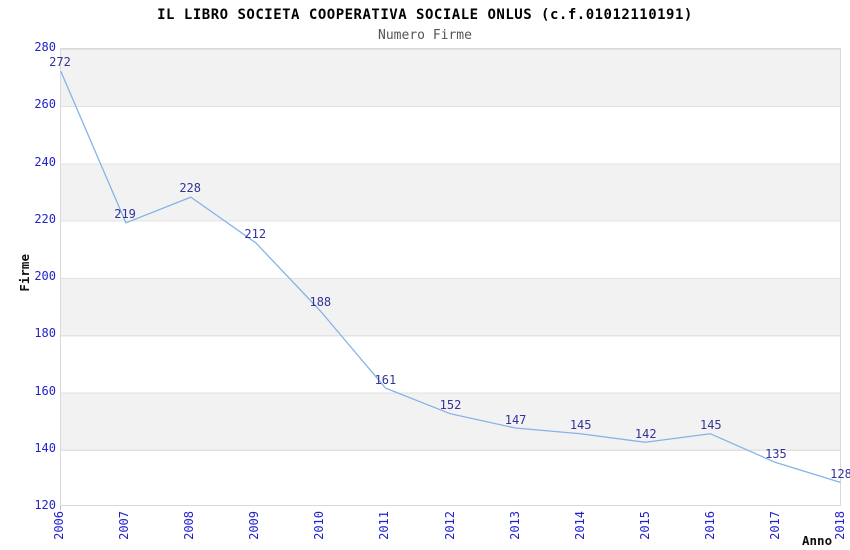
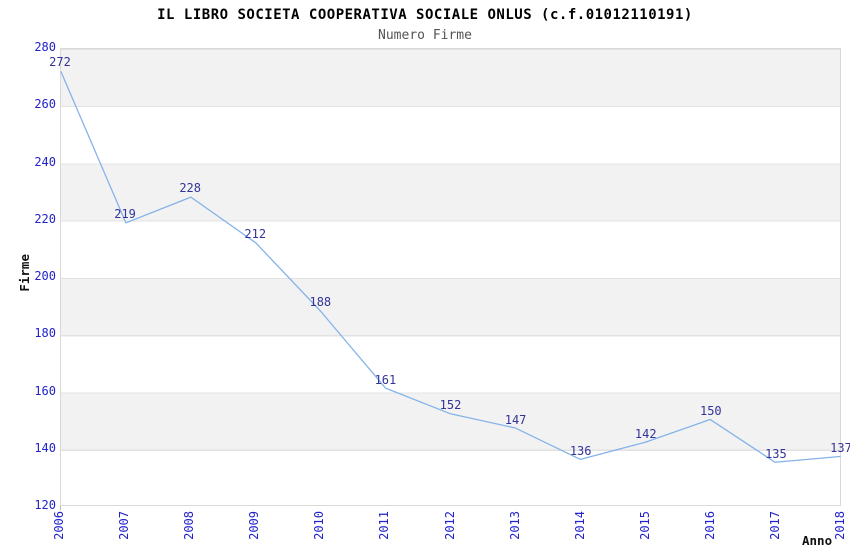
2014: 145 -> 136
2016: 145 -> 150
2018: 128 -> 137
